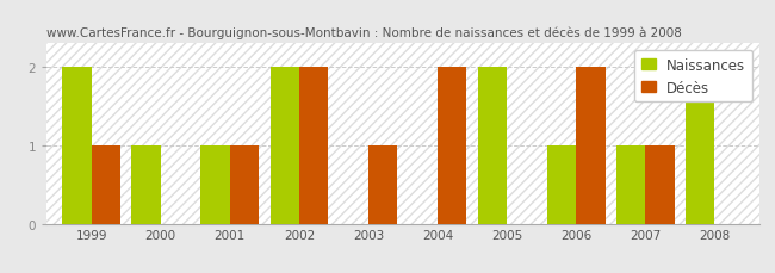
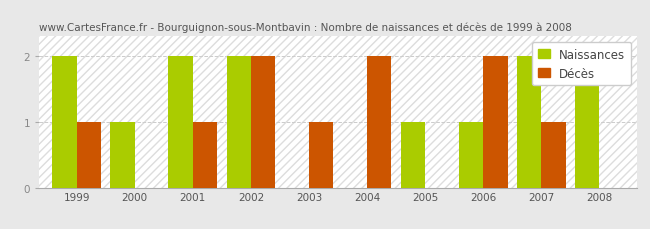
Naissances/2001: 1 -> 2
Naissances/2005: 2 -> 1
Naissances/2007: 1 -> 2
